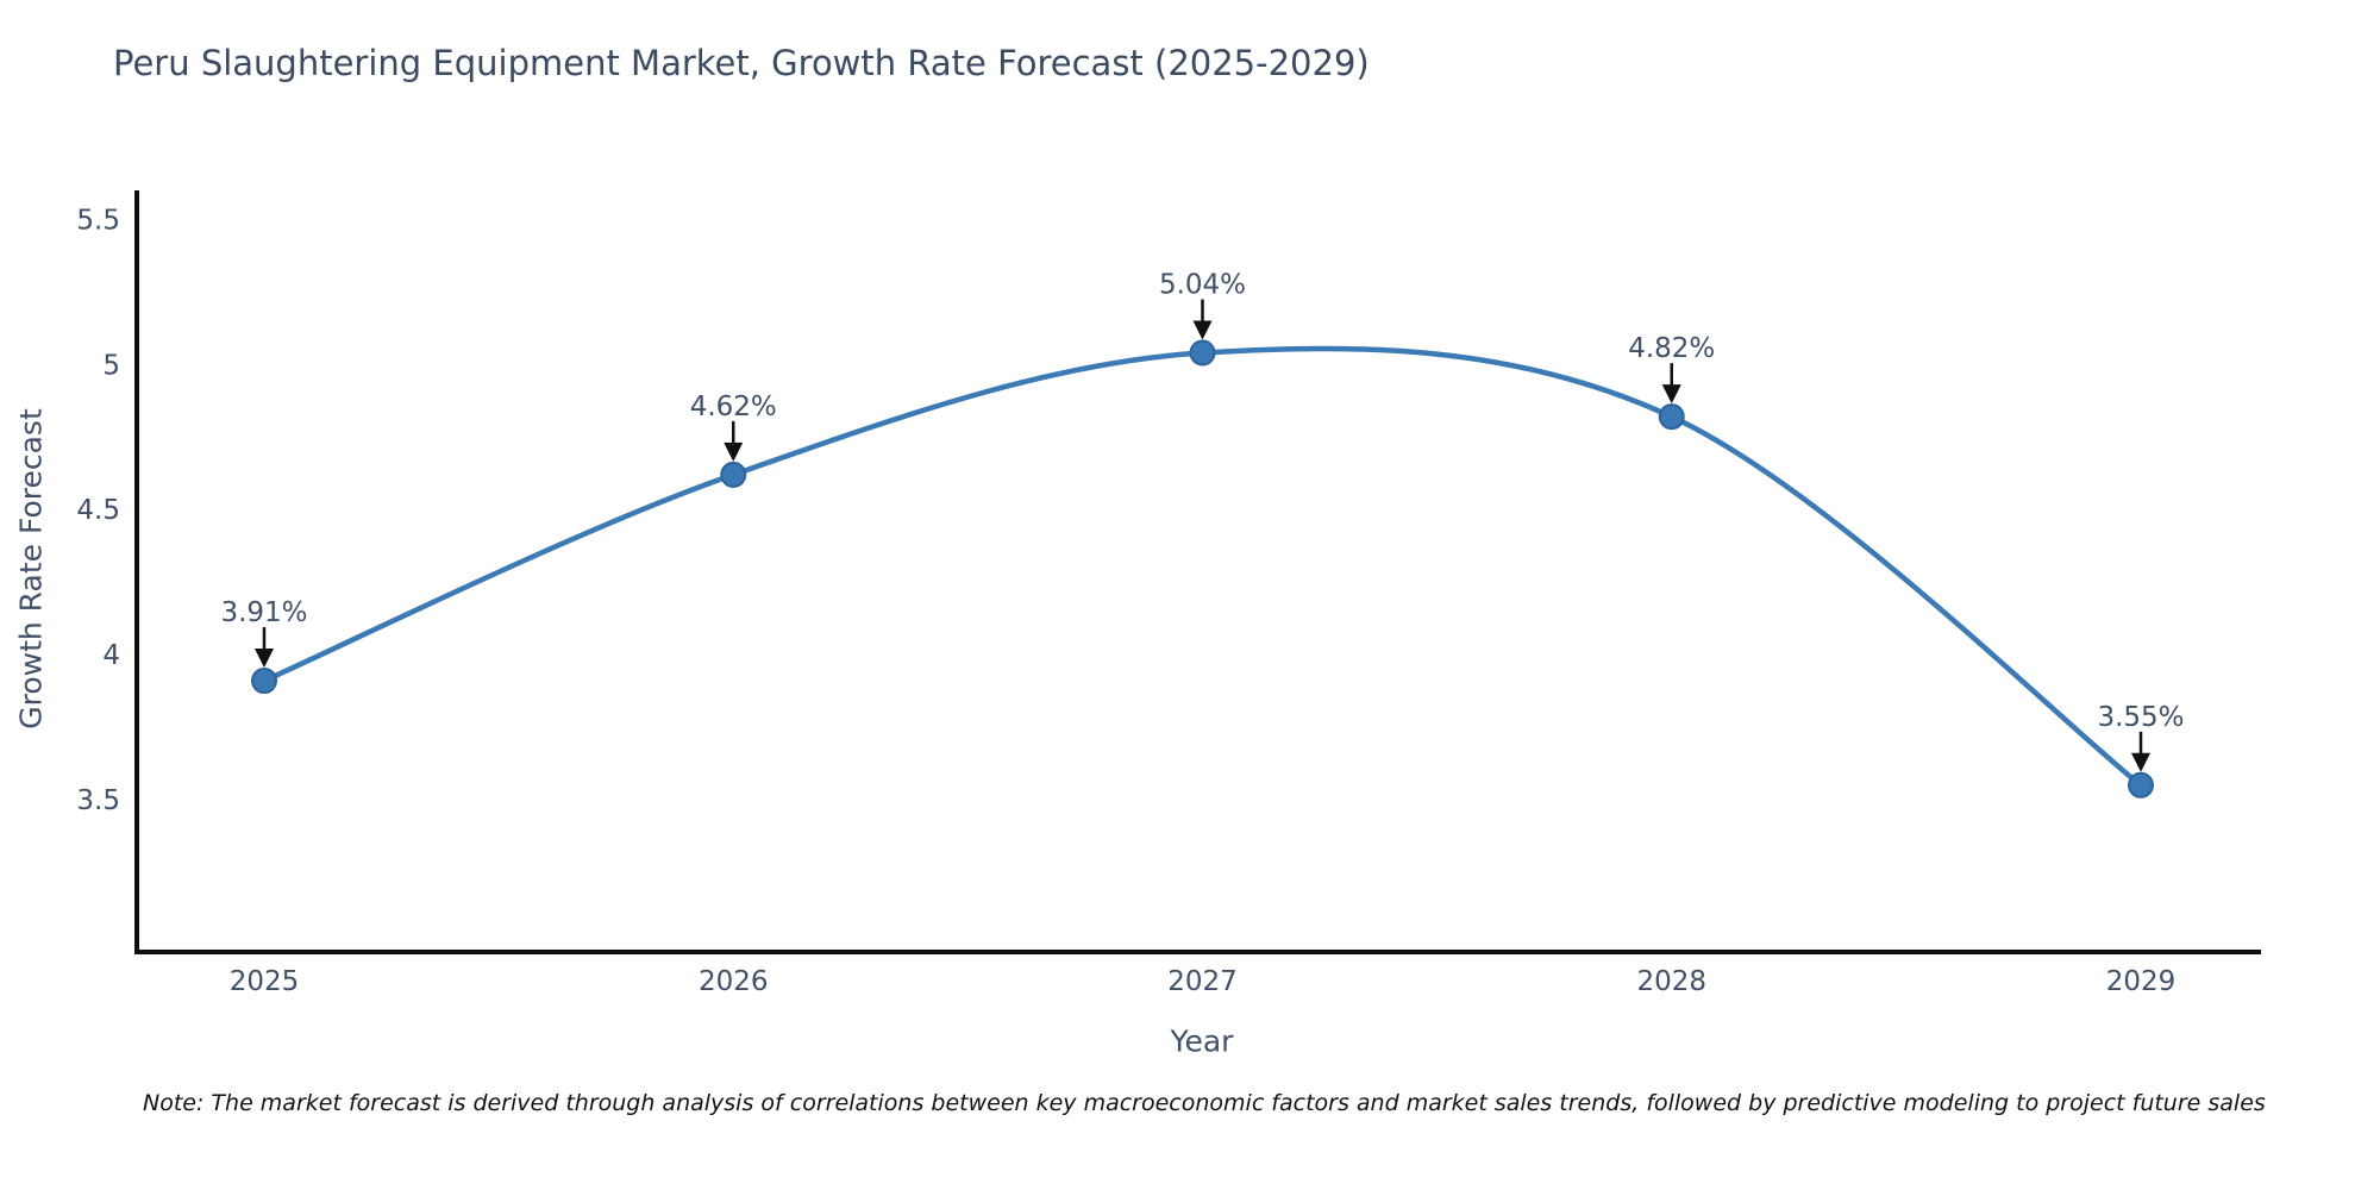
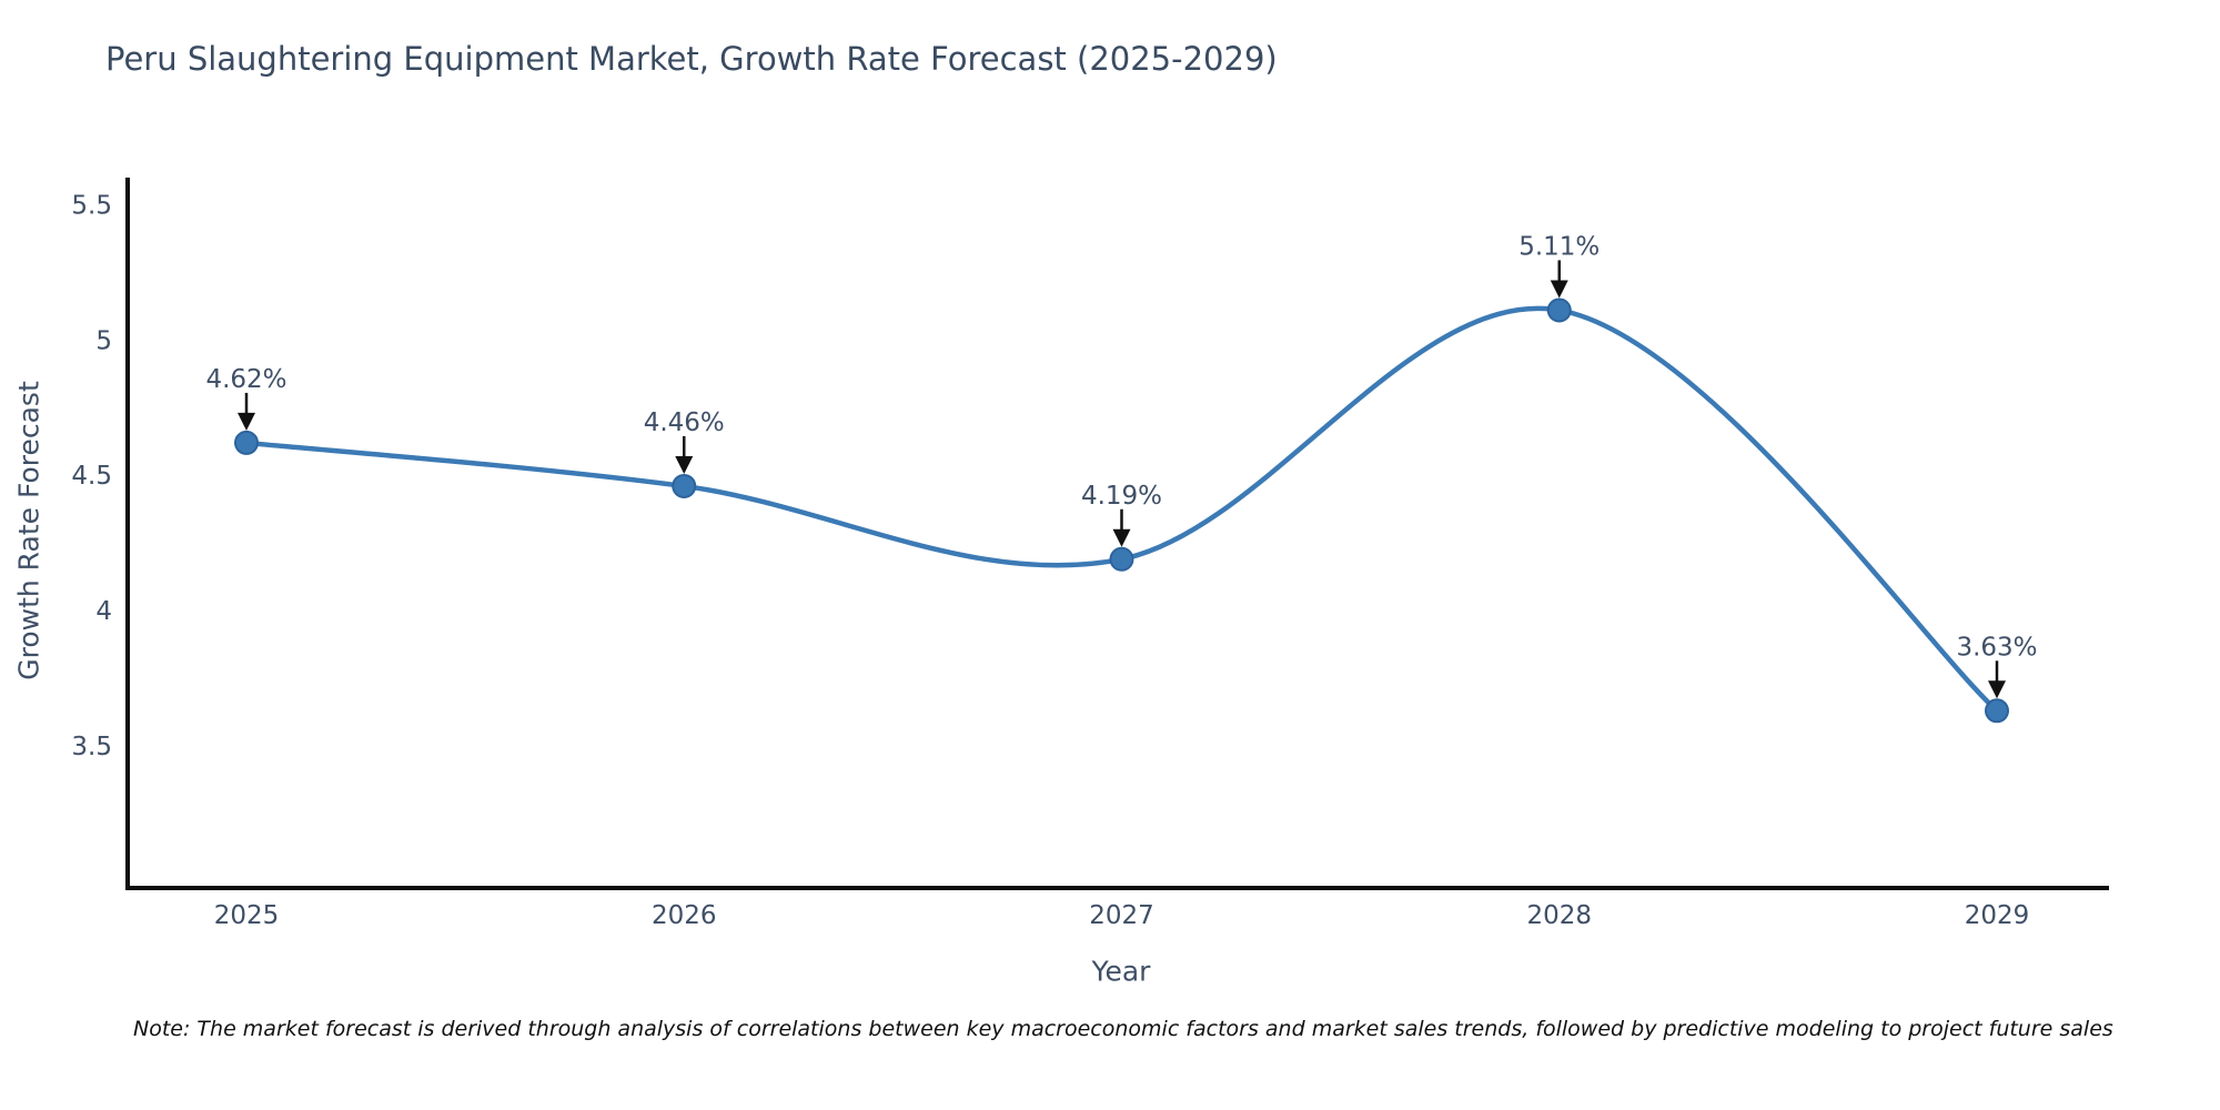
2025: 3.91% -> 4.62%
2026: 4.62% -> 4.46%
2027: 5.04% -> 4.19%
2028: 4.82% -> 5.11%
2029: 3.55% -> 3.63%
